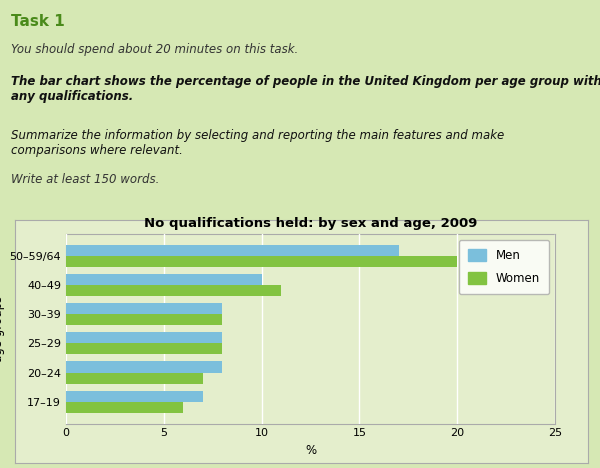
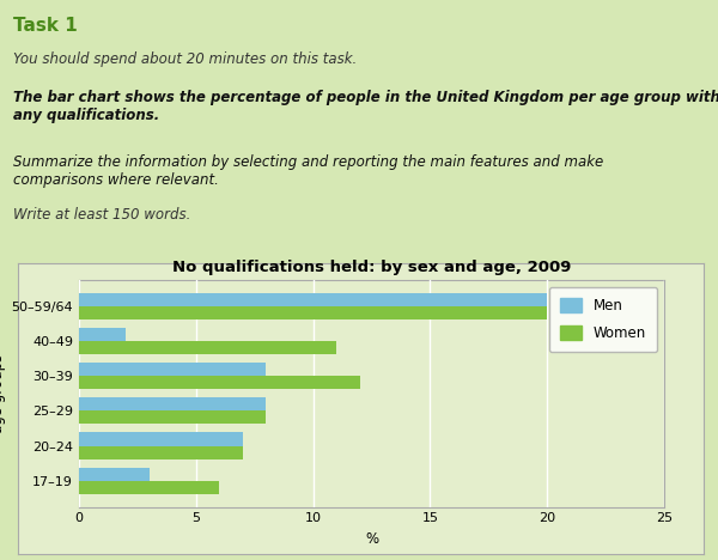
Men/50–59/64: 17 -> 20
Men/40–49: 10 -> 2
Women/30–39: 8 -> 12
Men/20–24: 8 -> 7
Men/17–19: 7 -> 3
